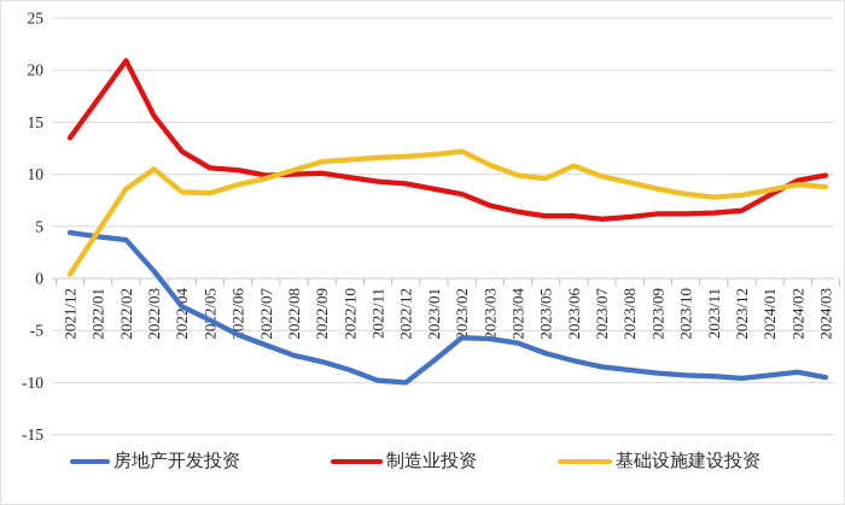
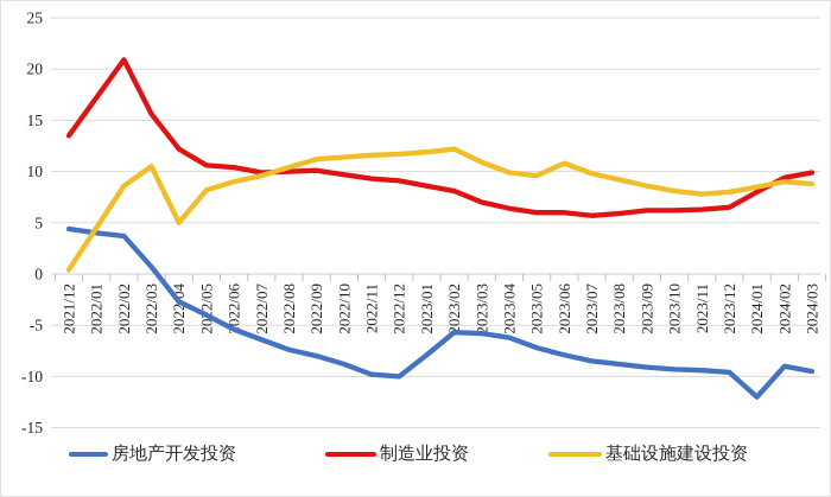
基础设施建设投资/2022/04: 8 -> 5
房地产开发投资/2024/01: -9 -> -12
